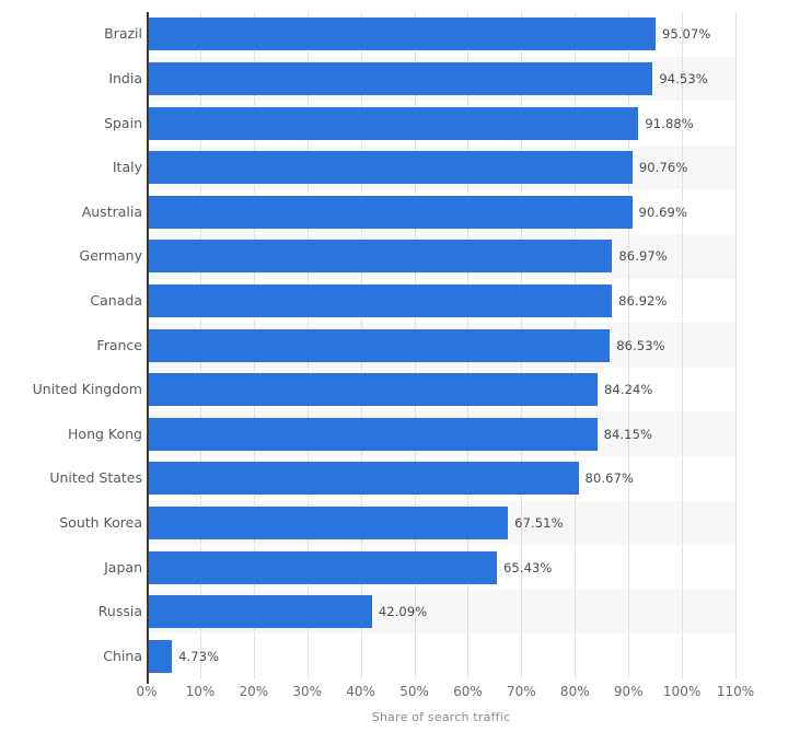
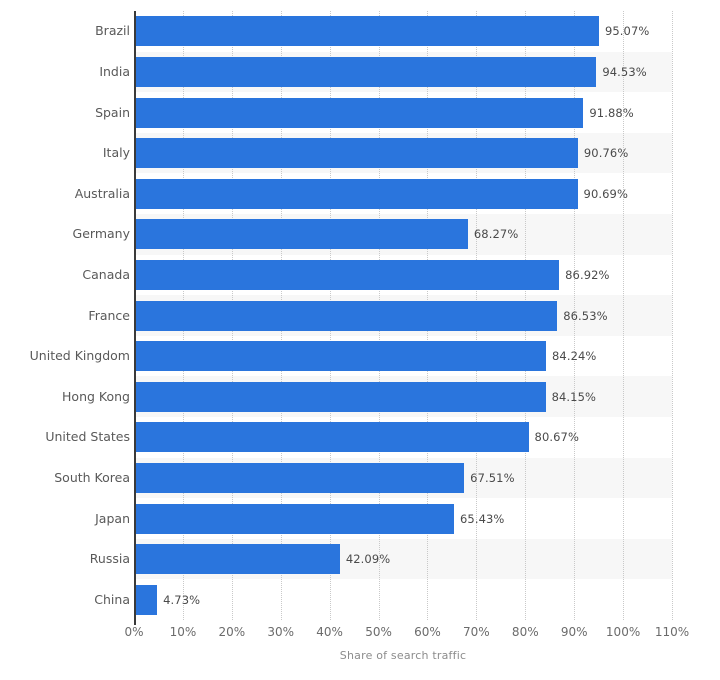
Germany: 86.97% -> 68.27%
